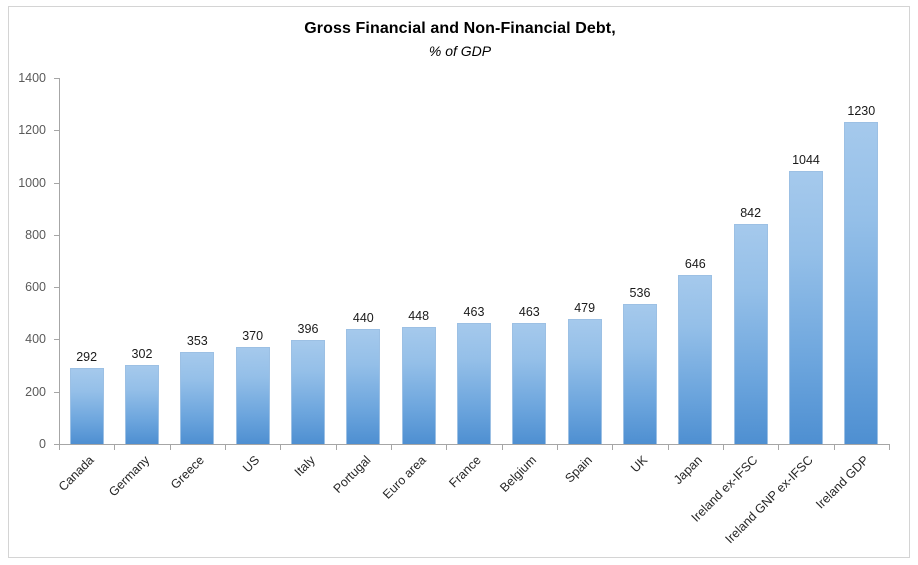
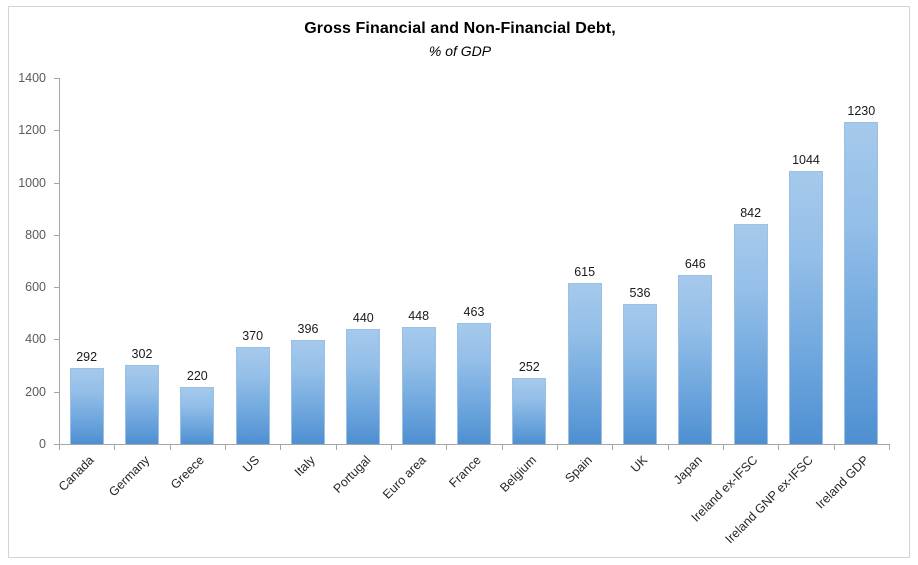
Greece: 353 -> 220
Belgium: 463 -> 252
Spain: 479 -> 615
